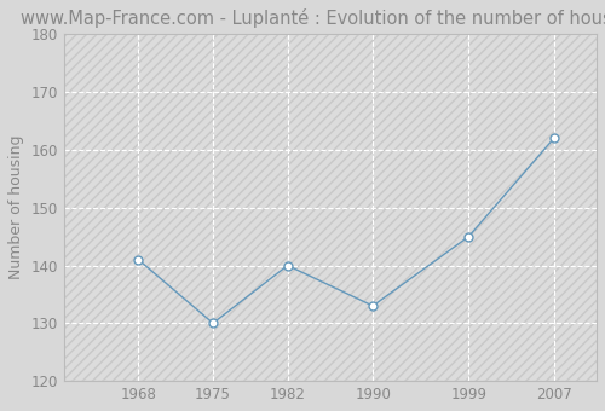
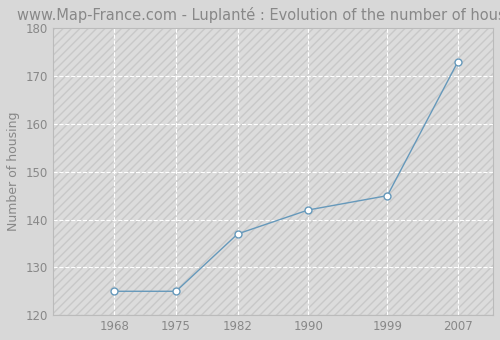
1968: 141 -> 125
1975: 130 -> 125
1982: 140 -> 137
1990: 133 -> 142
2007: 162 -> 173
